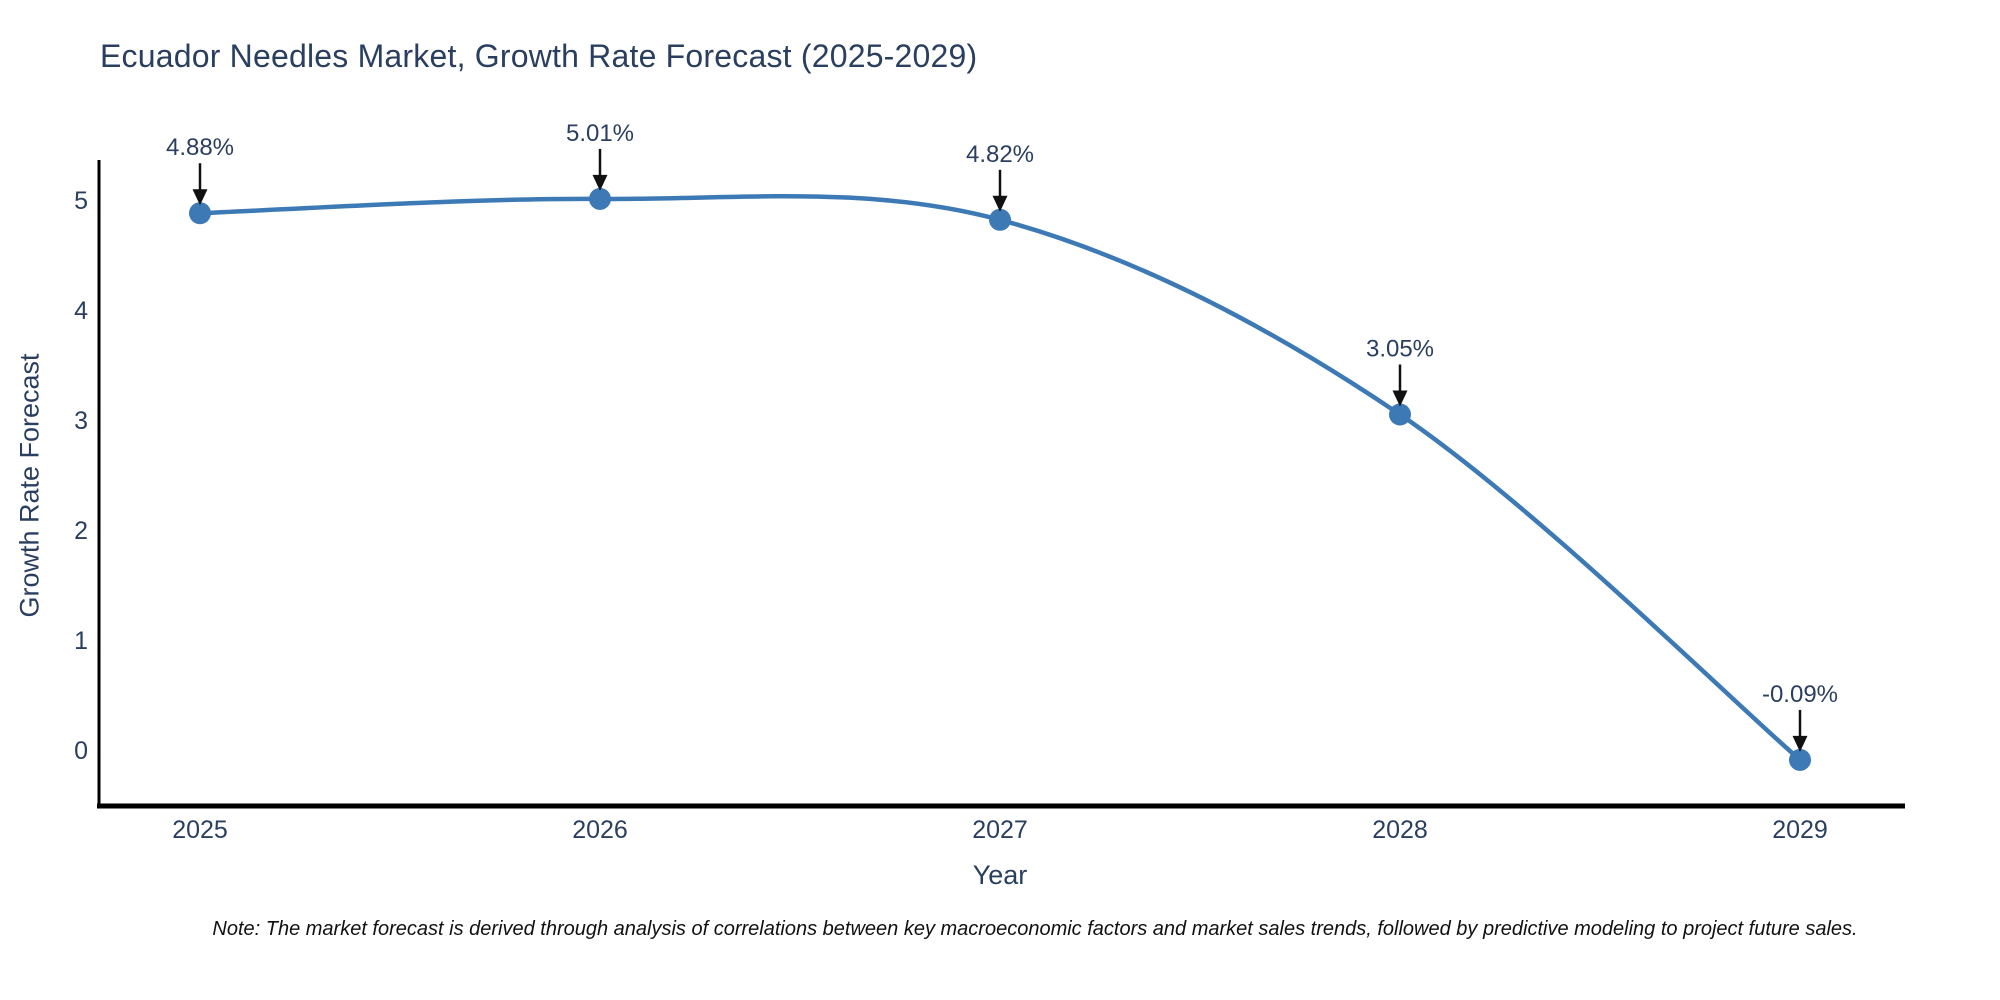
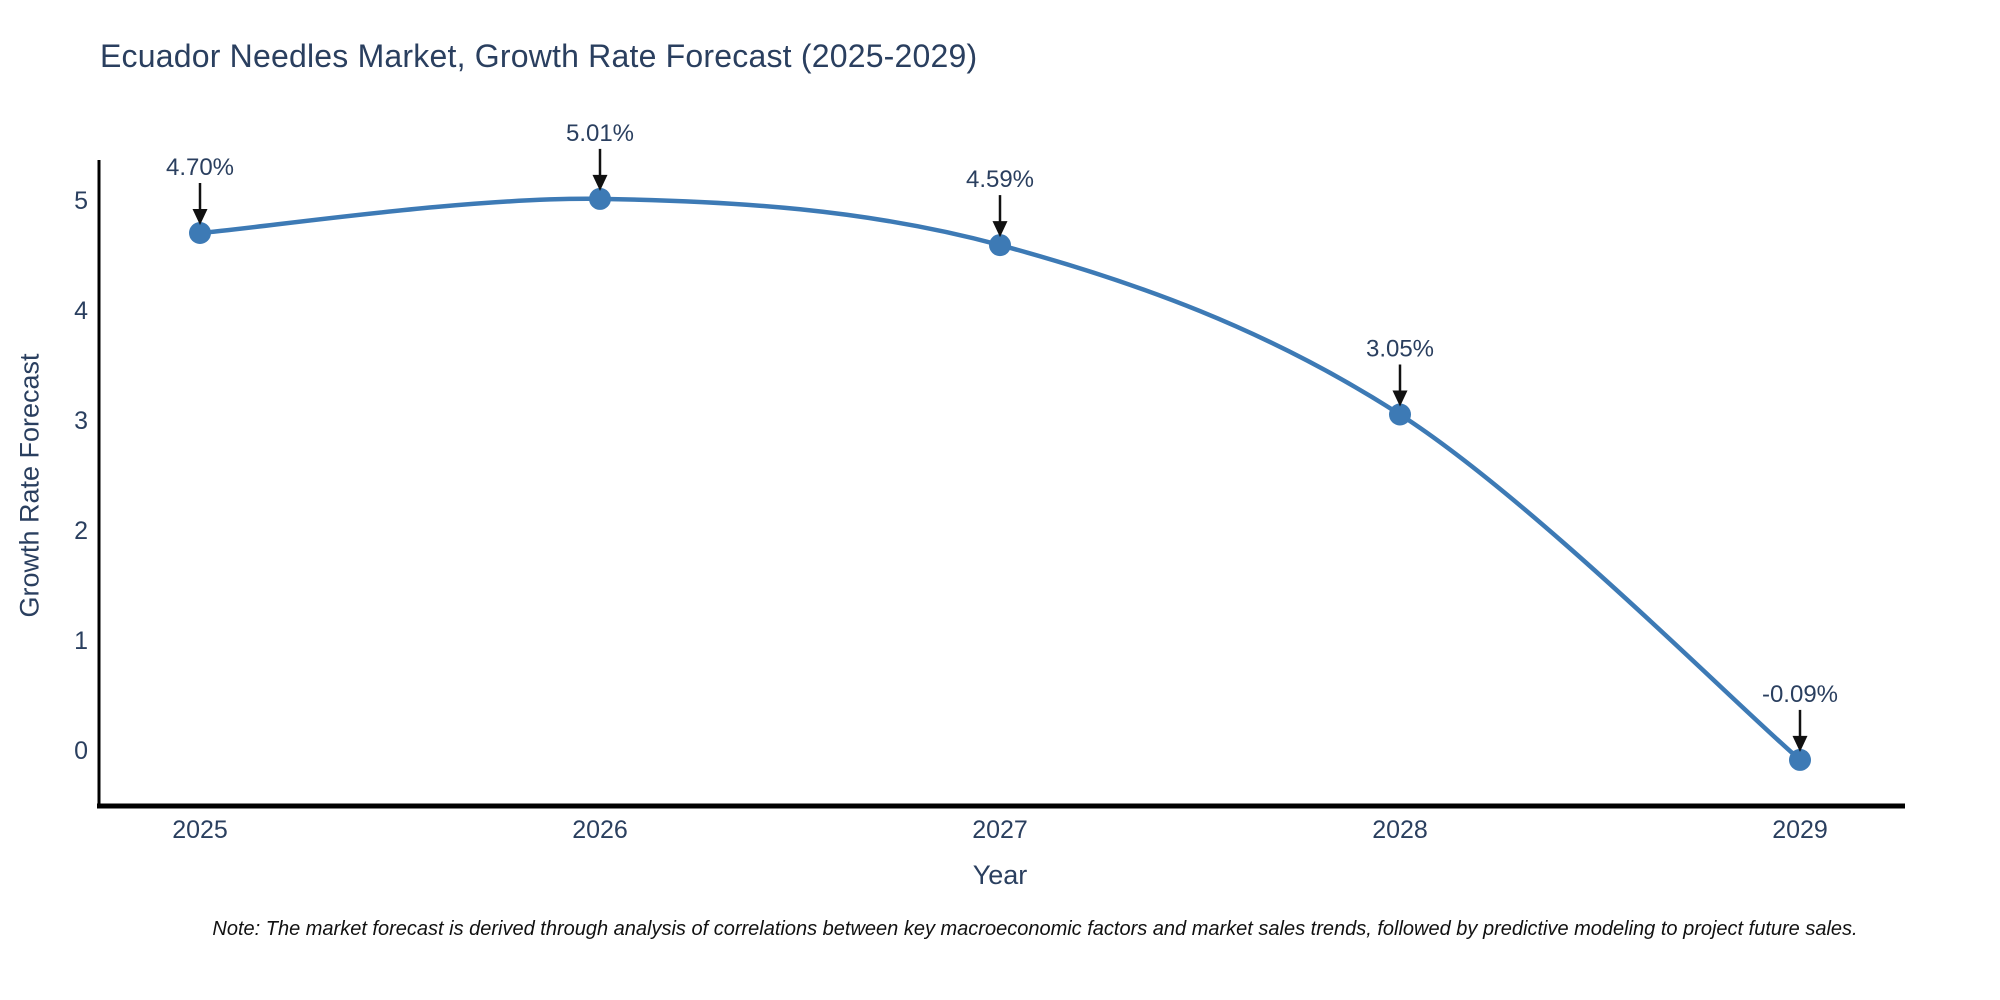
2025: 4.88% -> 4.70%
2027: 4.82% -> 4.59%
